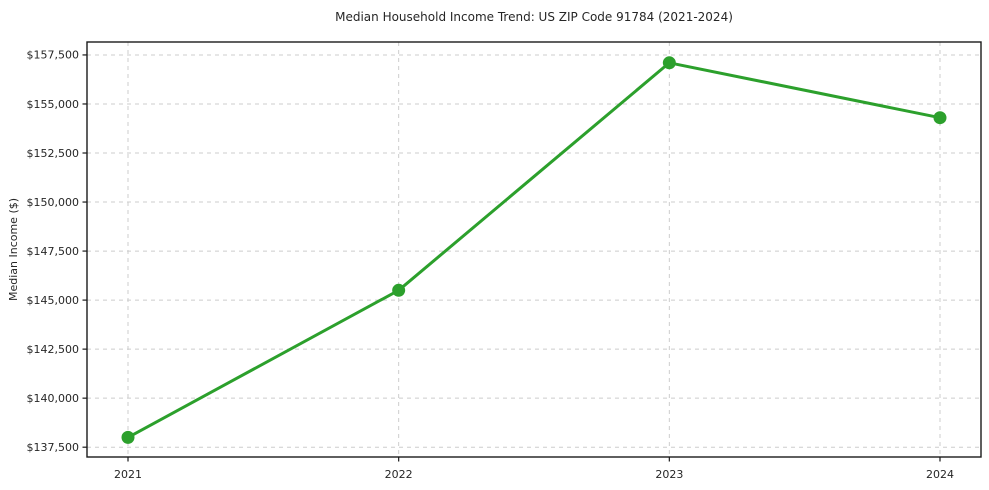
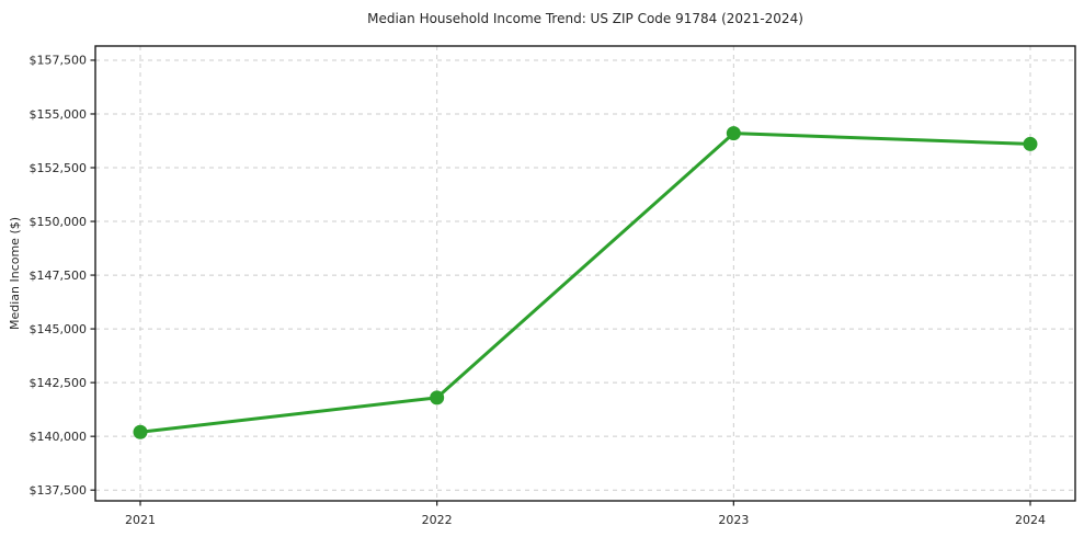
2021: $138000 -> $140200
2022: $145500 -> $141800
2023: $157100 -> $154100
2024: $154300 -> $153600
